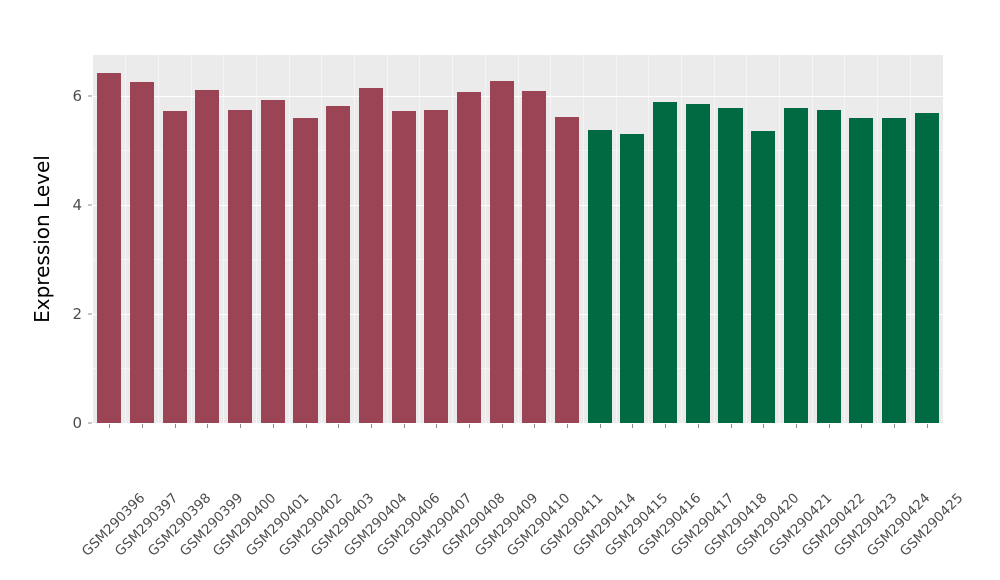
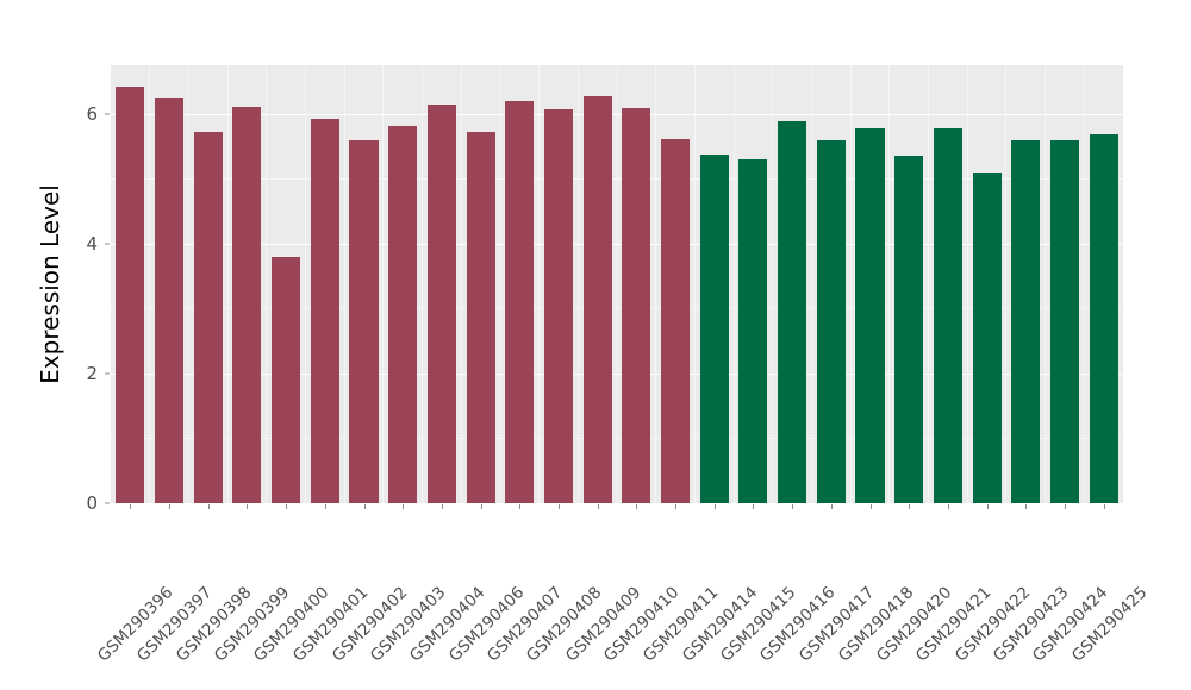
GSM290400: 5.7 -> 3.8
GSM290407: 5.7 -> 6.2
GSM290417: 5.9 -> 5.6
GSM290422: 5.7 -> 5.1
